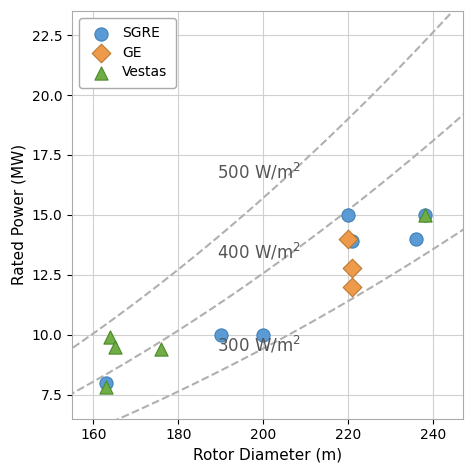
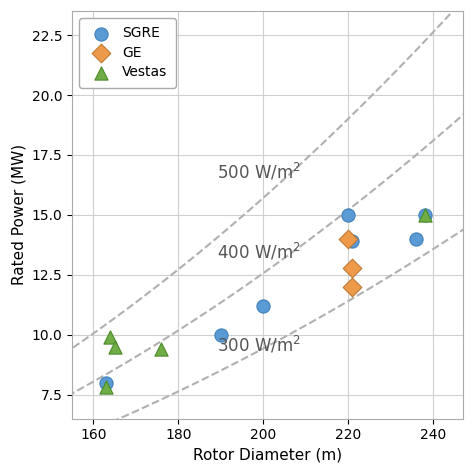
SGRE/200: 10.0 -> 11.2
